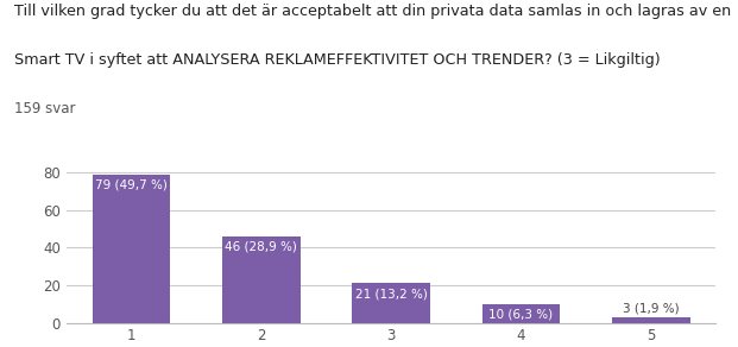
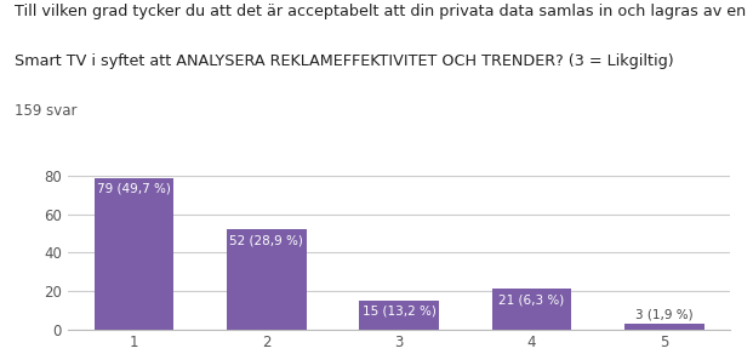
2: 46 -> 52
3: 21 -> 15
4: 10 -> 21
